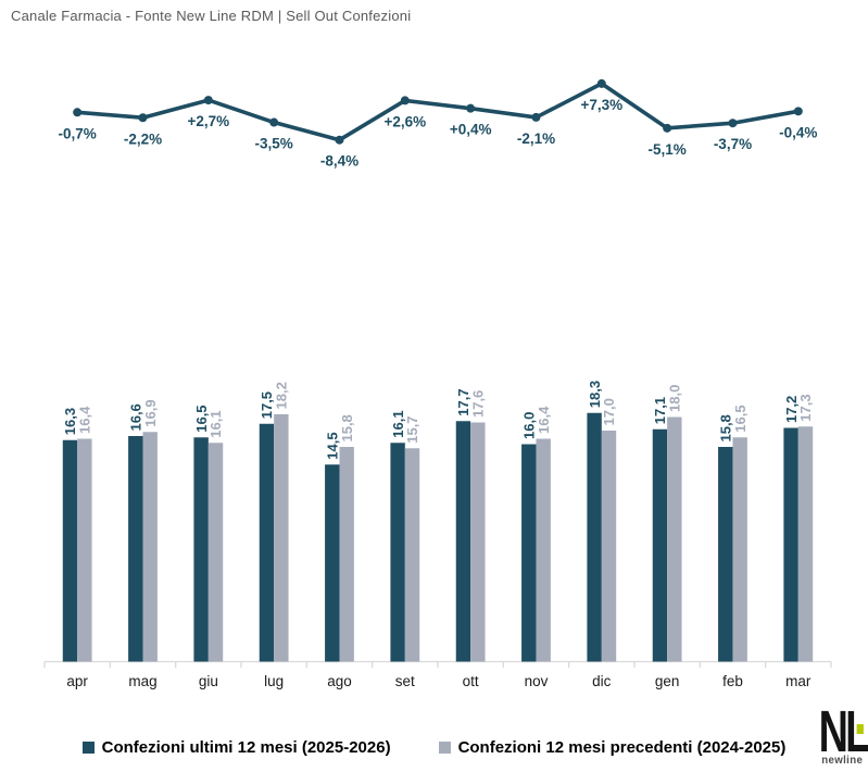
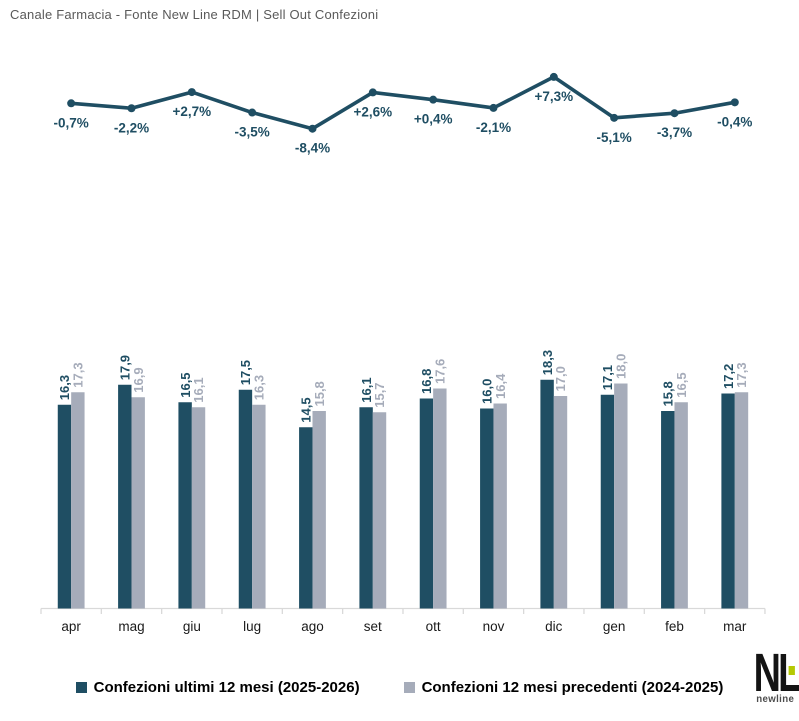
Confezioni 12 mesi precedenti (2024-2025)/apr: 16,4 -> 17,3
Confezioni ultimi 12 mesi (2025-2026)/mag: 16,6 -> 17,9
Confezioni 12 mesi precedenti (2024-2025)/lug: 18,2 -> 16,3
Confezioni ultimi 12 mesi (2025-2026)/ott: 17,7 -> 16,8
